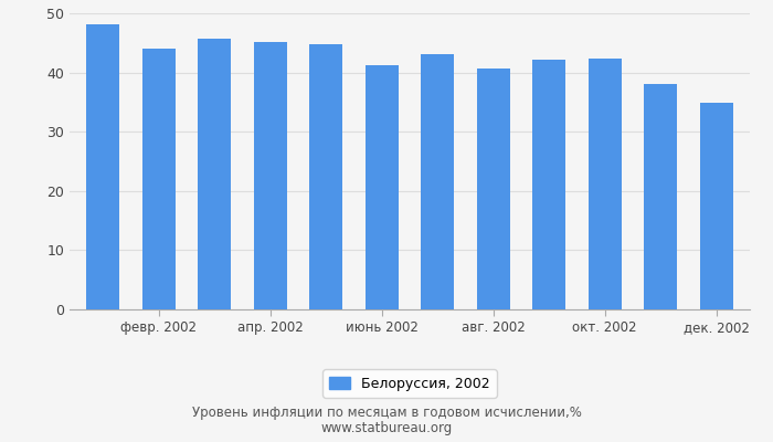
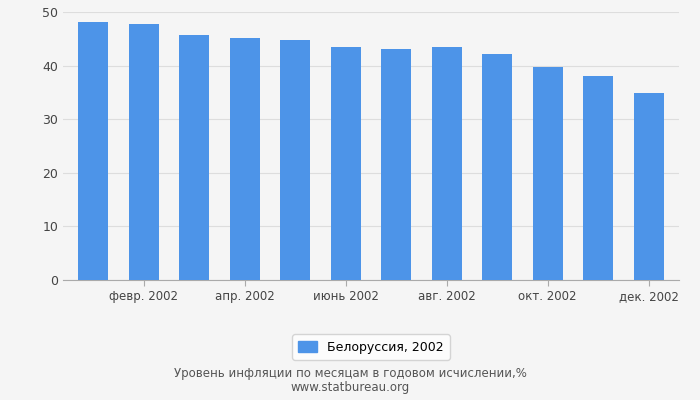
февр. 2002: 44.0 -> 47.7
июнь 2002: 41.2 -> 43.4
авг. 2002: 40.6 -> 43.4
окт. 2002: 42.4 -> 39.7
